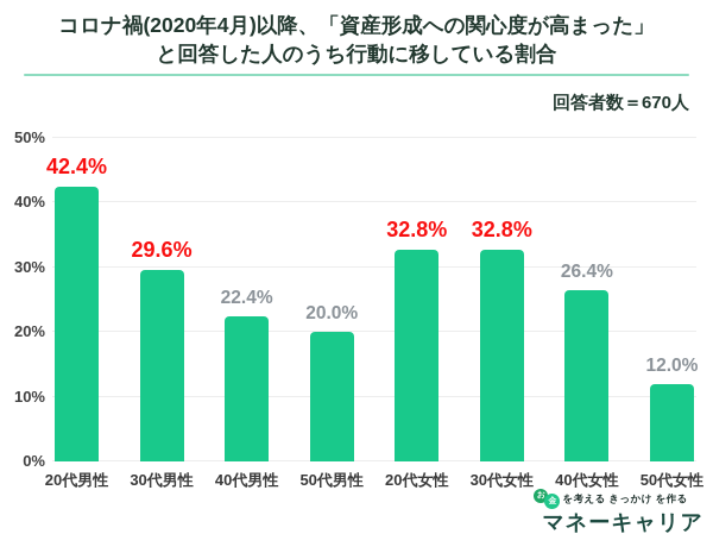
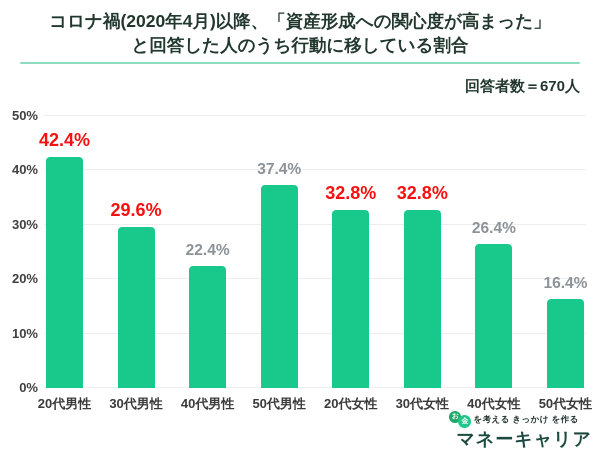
50代男性: 20.0% -> 37.4%
50代女性: 12.0% -> 16.4%
